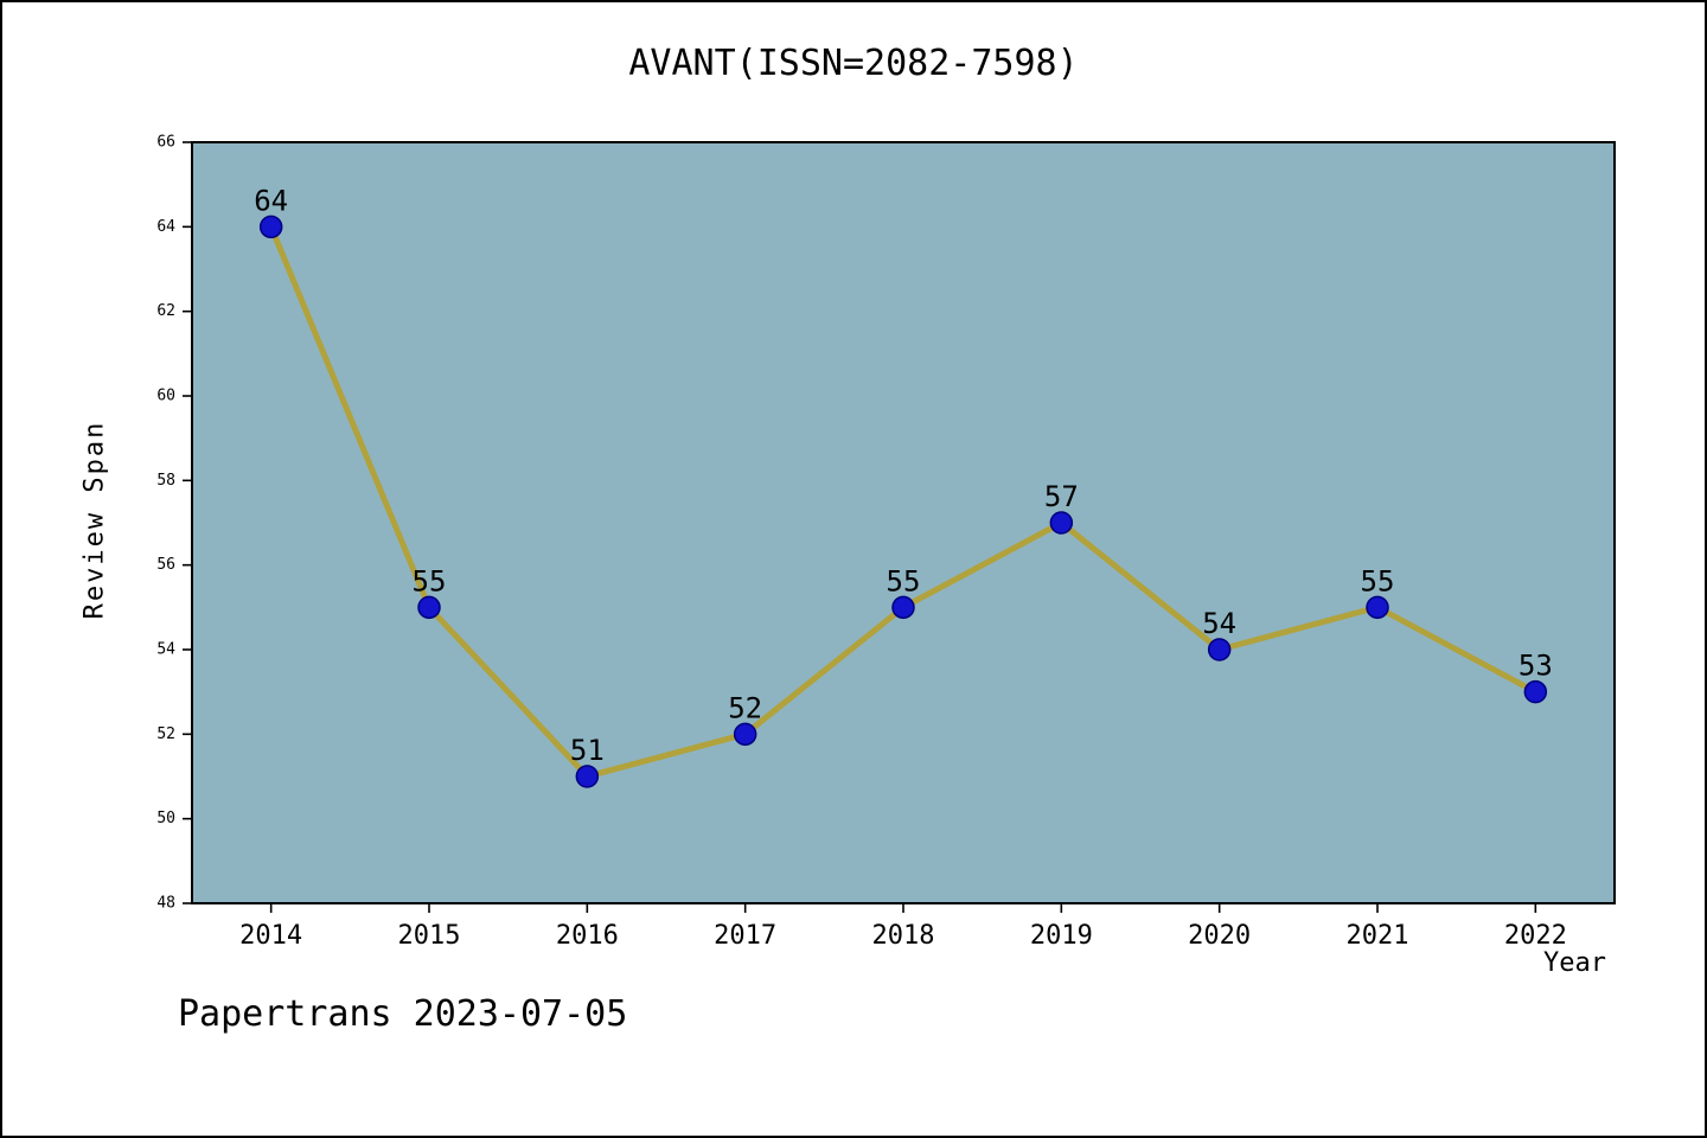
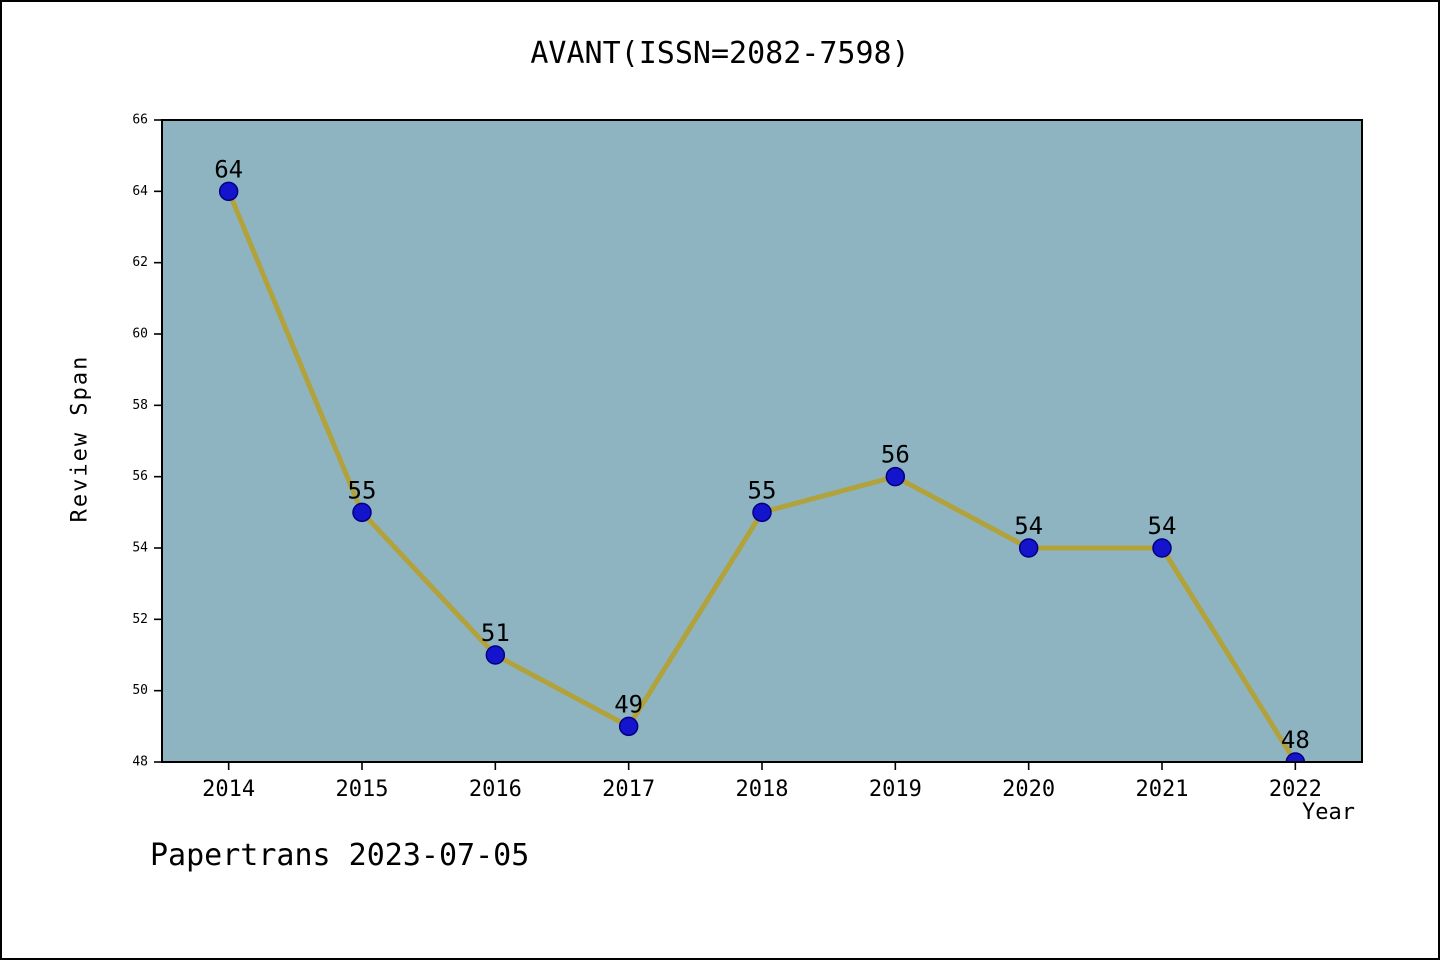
2017: 52 -> 49
2019: 57 -> 56
2021: 55 -> 54
2022: 53 -> 48
